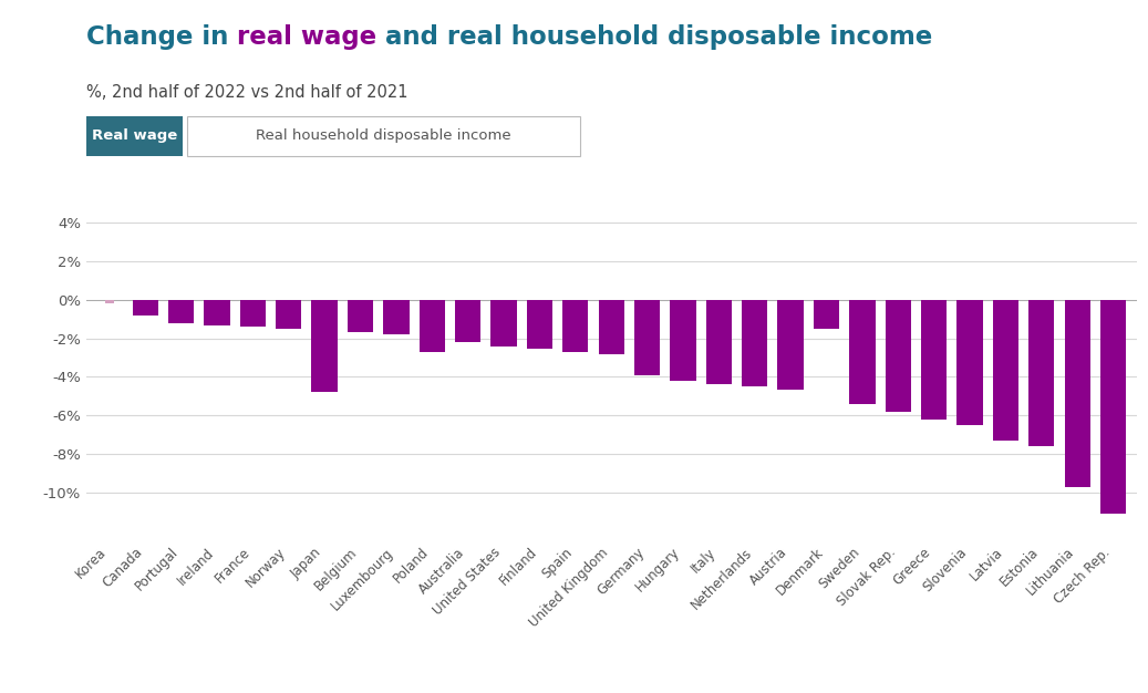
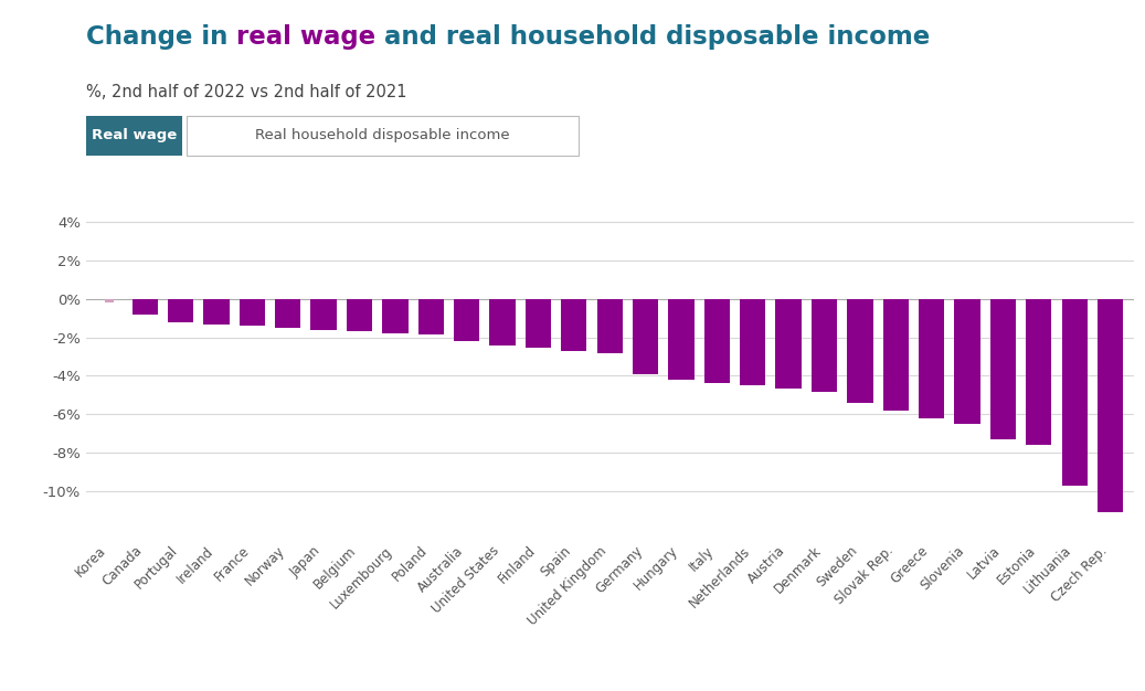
Japan: -4.8% -> -1.6%
Poland: -2.7% -> -1.9%
Denmark: -1.5% -> -4.8%
